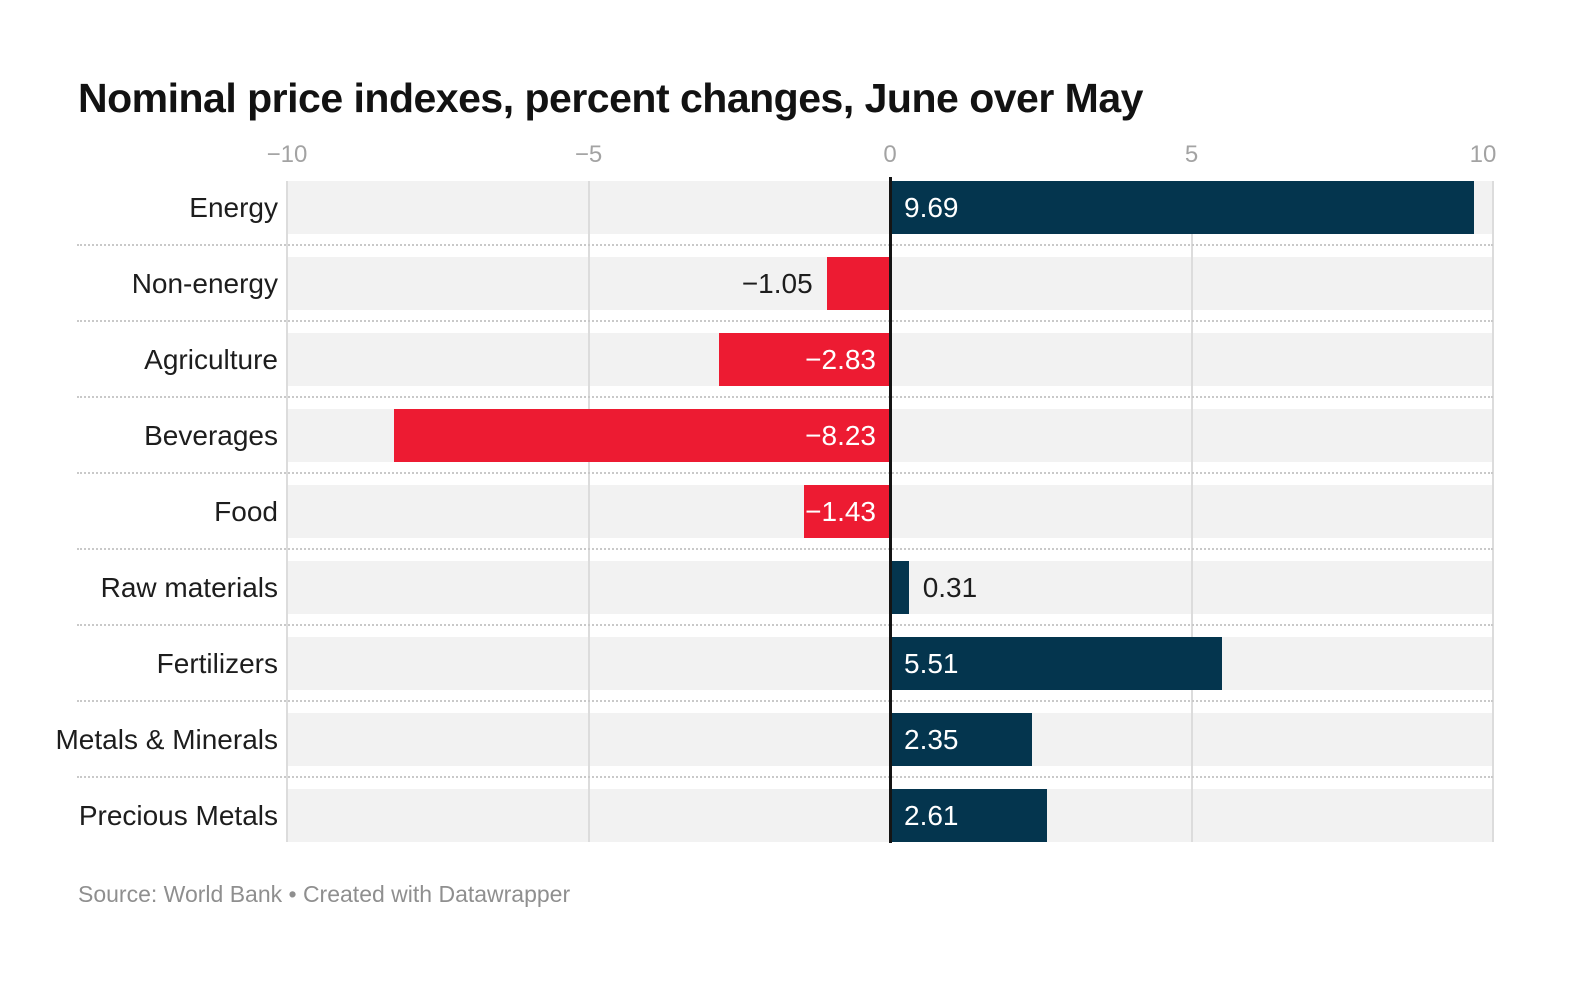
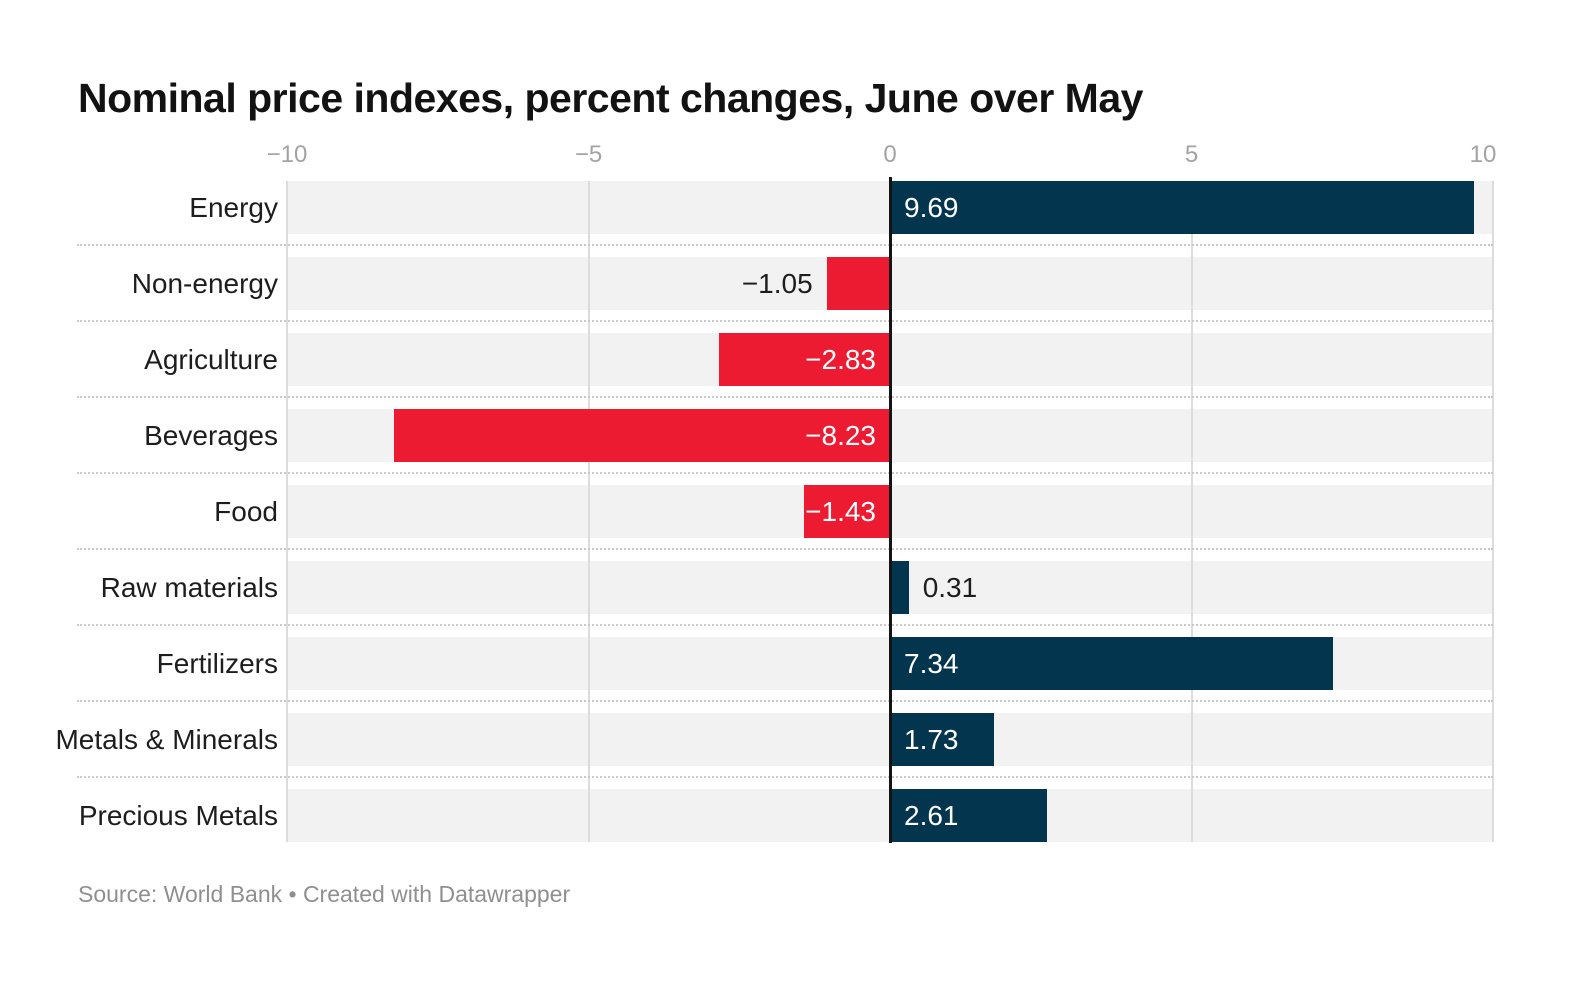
Fertilizers: 5.51 -> 7.34
Metals & Minerals: 2.35 -> 1.73
